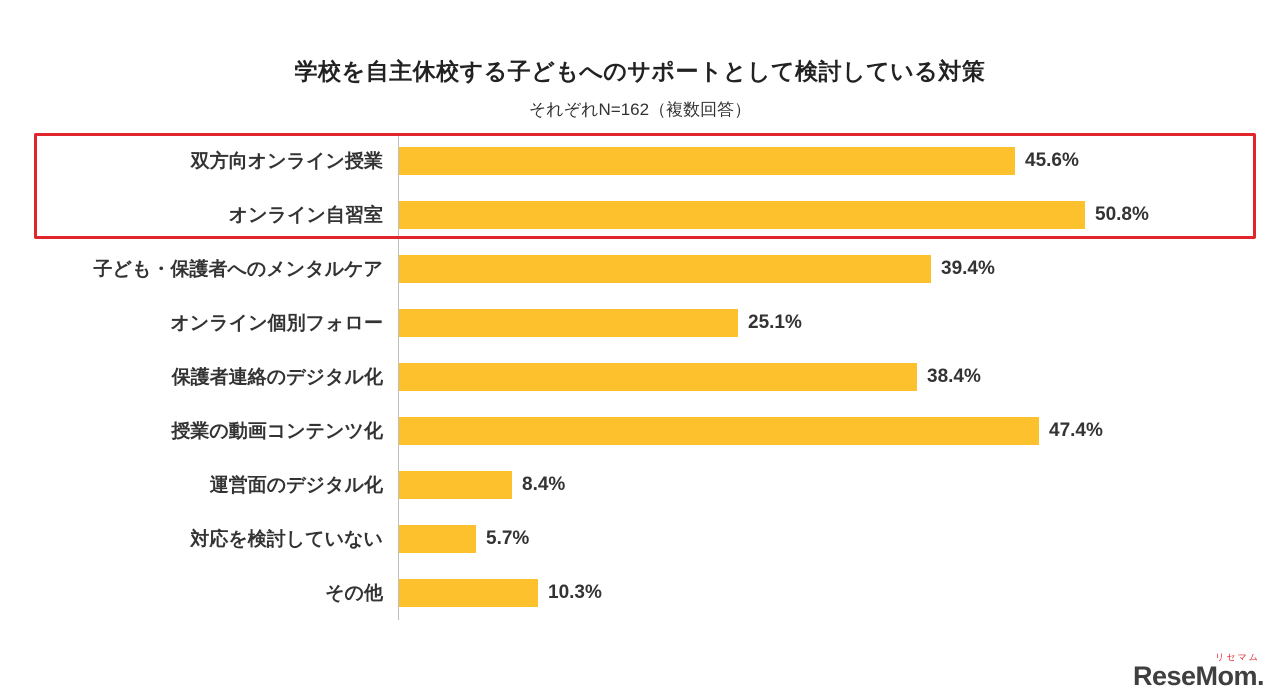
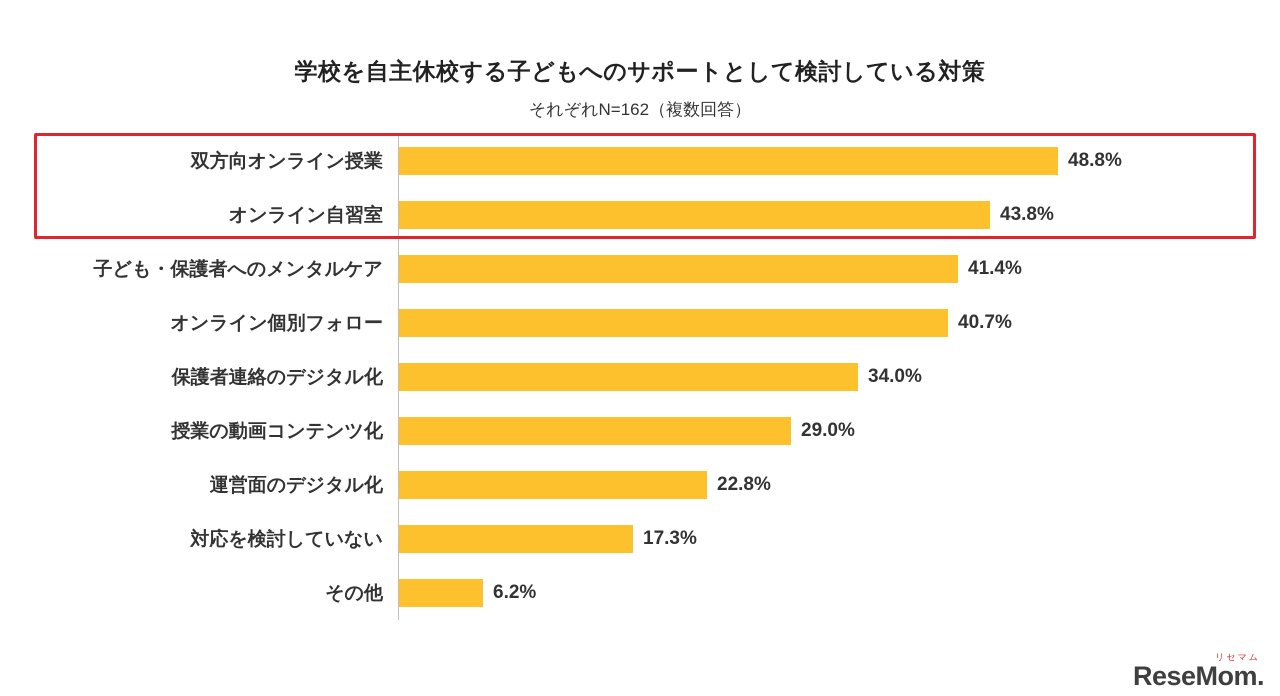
双方向オンライン授業: 45.6% -> 48.8%
オンライン自習室: 50.8% -> 43.8%
子ども・保護者へのメンタルケア: 39.4% -> 41.4%
オンライン個別フォロー: 25.1% -> 40.7%
保護者連絡のデジタル化: 38.4% -> 34.0%
授業の動画コンテンツ化: 47.4% -> 29.0%
運営面のデジタル化: 8.4% -> 22.8%
対応を検討していない: 5.7% -> 17.3%
その他: 10.3% -> 6.2%
